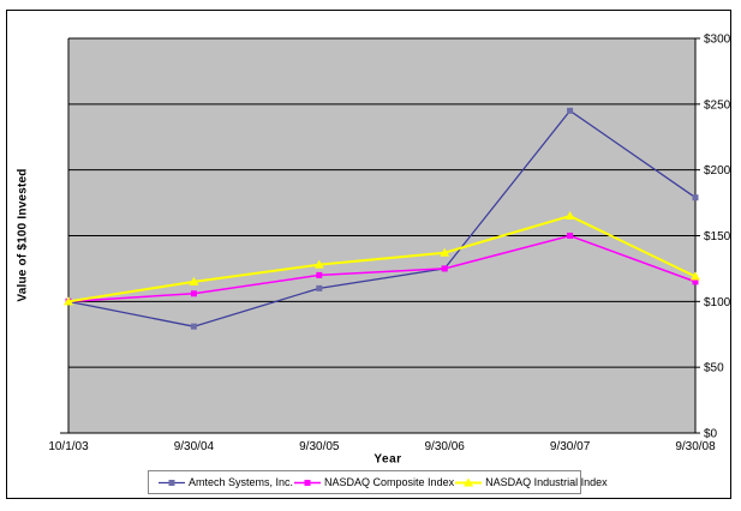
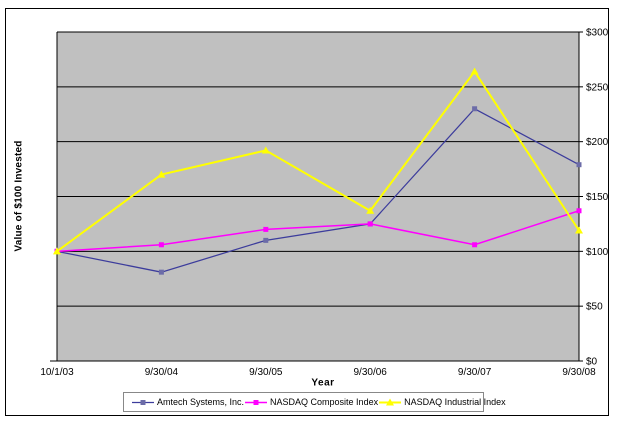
NASDAQ Industrial Index/9/30/04: $115 -> $170
NASDAQ Industrial Index/9/30/05: $128 -> $192
Amtech Systems, Inc./9/30/07: $245 -> $230
NASDAQ Composite Index/9/30/07: $150 -> $106
NASDAQ Industrial Index/9/30/07: $165 -> $264
NASDAQ Composite Index/9/30/08: $115 -> $137
